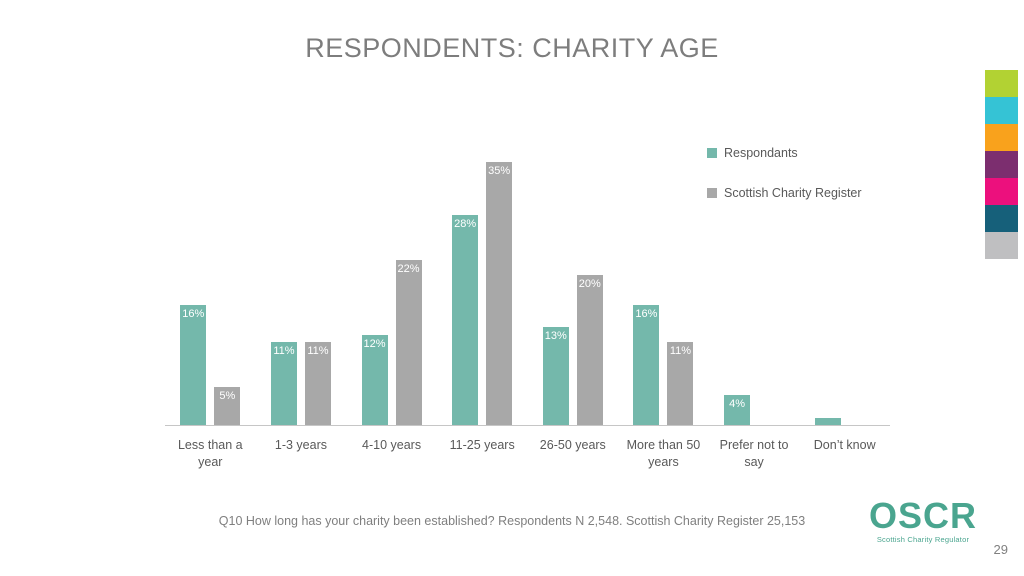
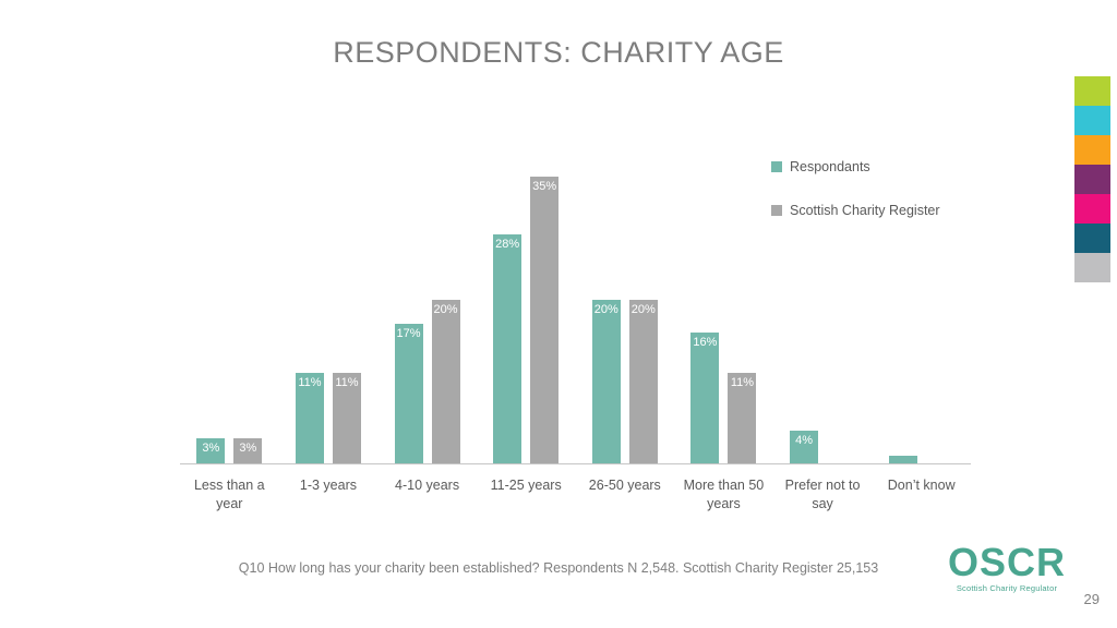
Respondants/Less than a year: 16% -> 3%
Scottish Charity Register/Less than a year: 5% -> 3%
Respondants/4-10 years: 12% -> 17%
Scottish Charity Register/4-10 years: 22% -> 20%
Respondants/26-50 years: 13% -> 20%
